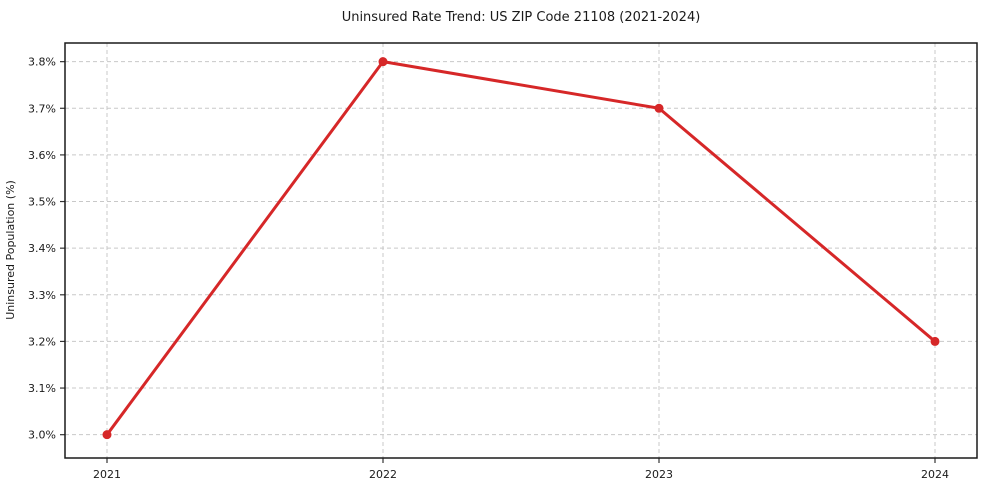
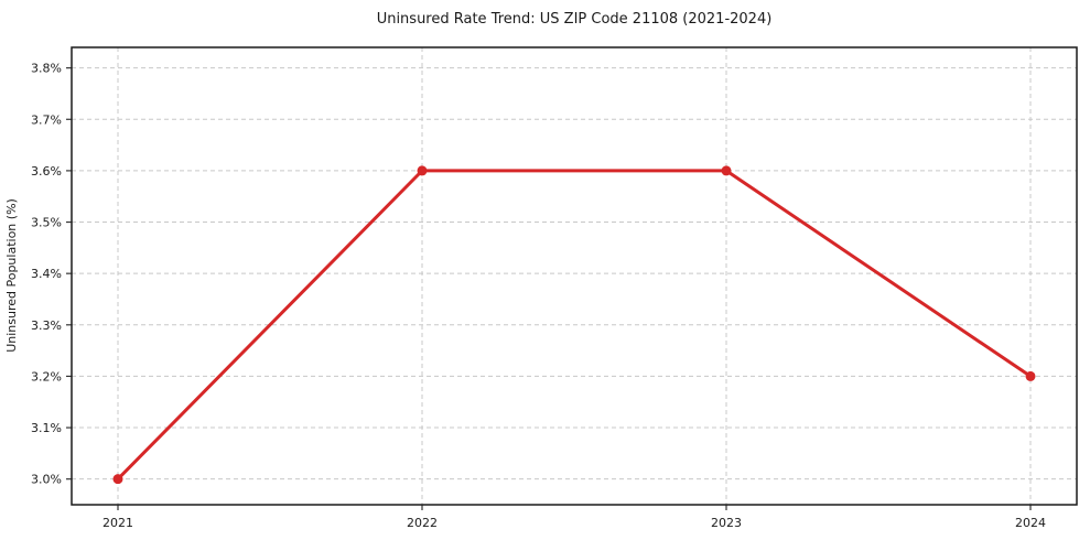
2022: 3.8% -> 3.6%
2023: 3.7% -> 3.6%
